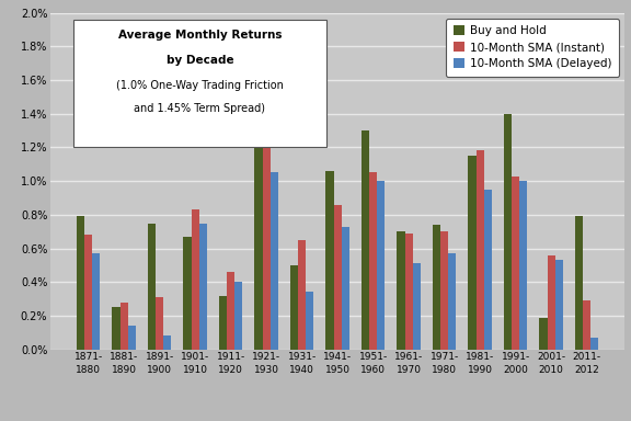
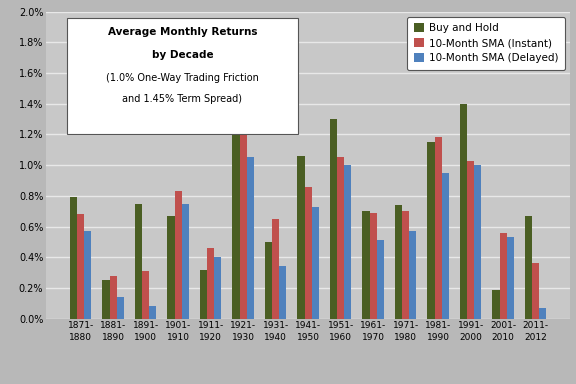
Buy and Hold/2011- 2012: 0.79% -> 0.67%
10-Month SMA (Instant)/2011- 2012: 0.29% -> 0.36%
